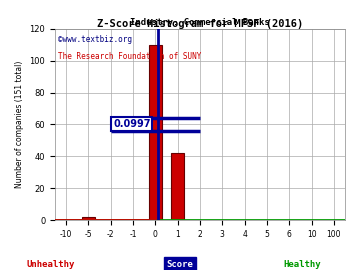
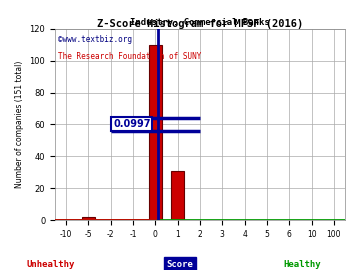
1: 42 -> 31
